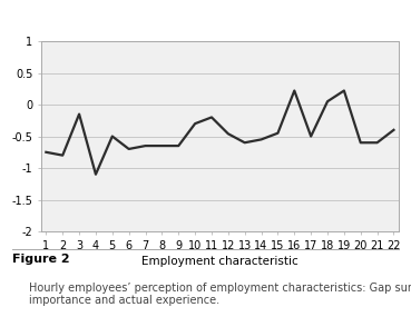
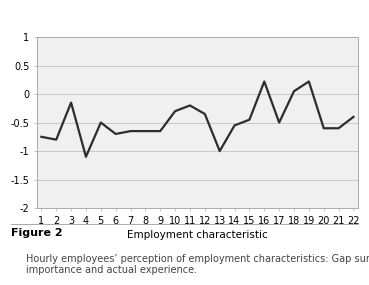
12: -0.46 -> -0.35
13: -0.60 -> -1.00
